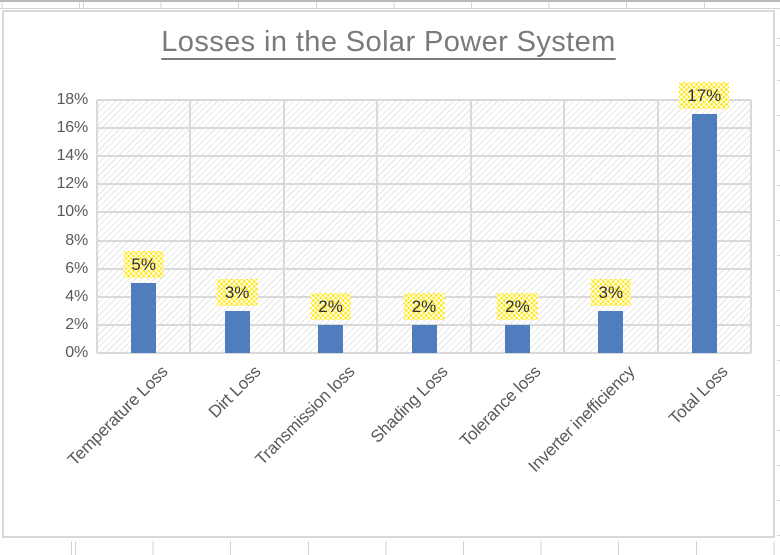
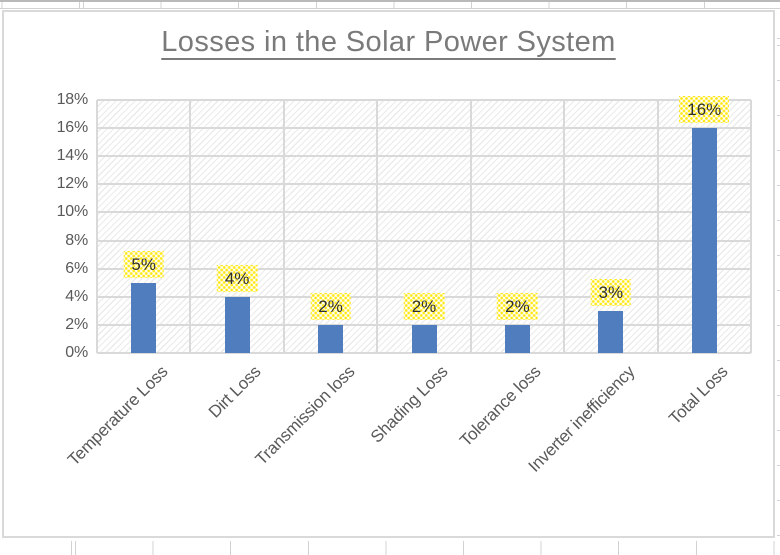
Dirt Loss: 3% -> 4%
Total Loss: 17% -> 16%
